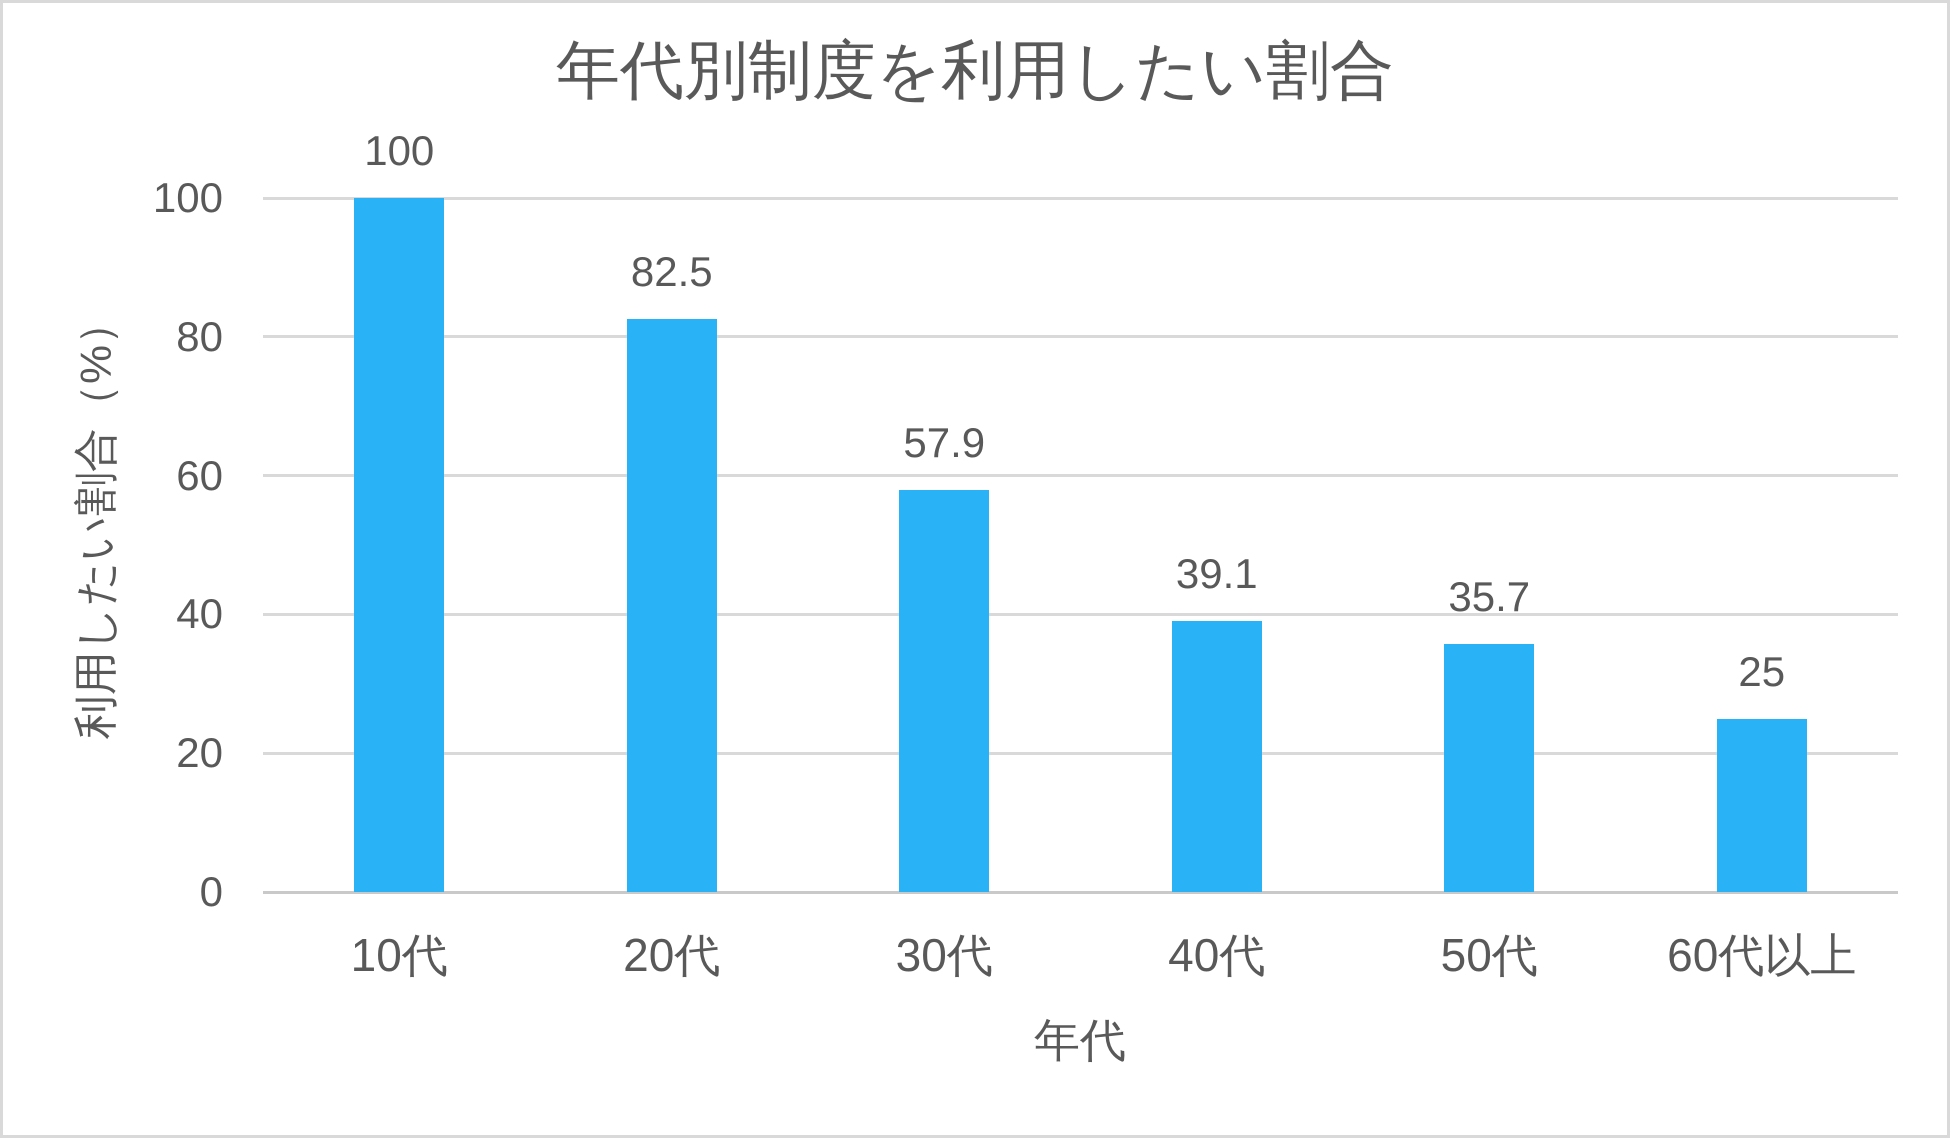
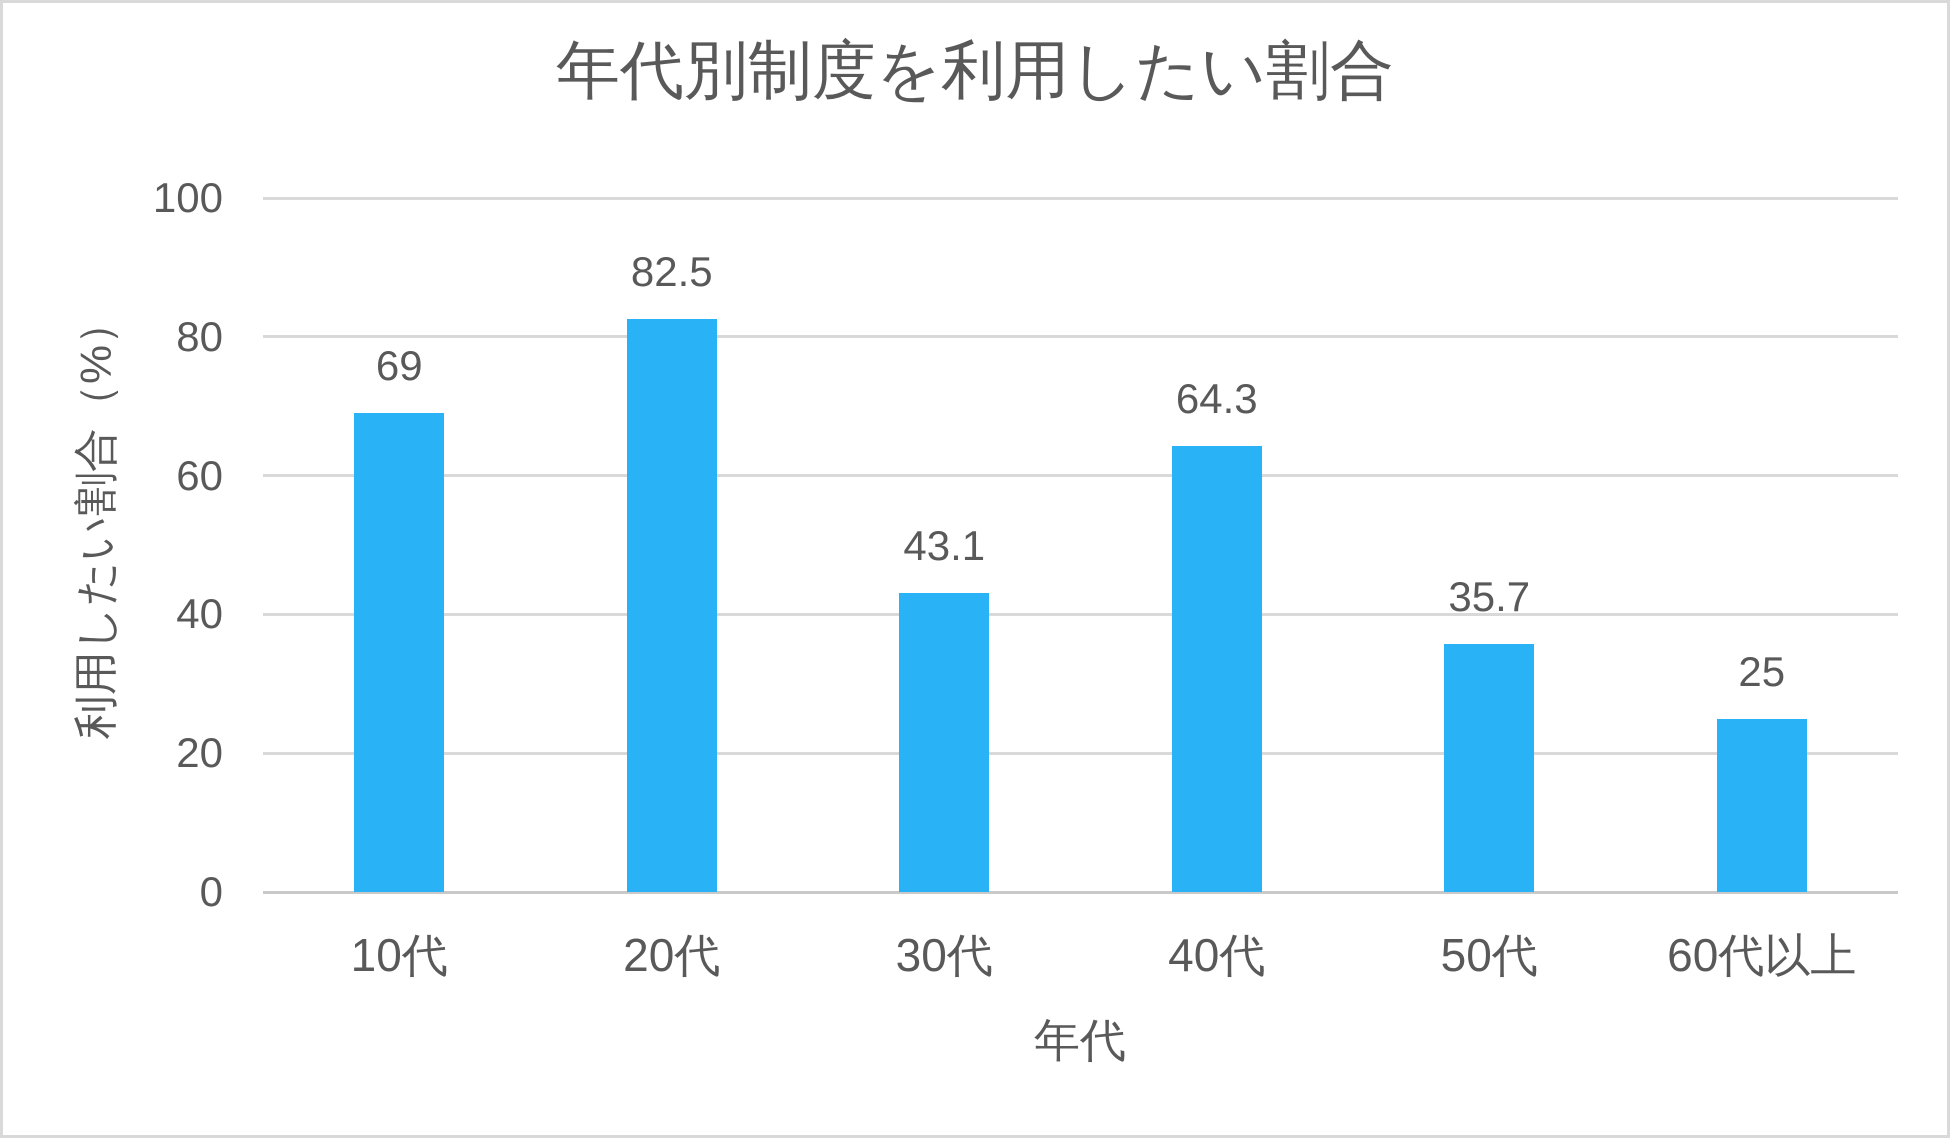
10代: 100 -> 69
30代: 57.9 -> 43.1
40代: 39.1 -> 64.3
